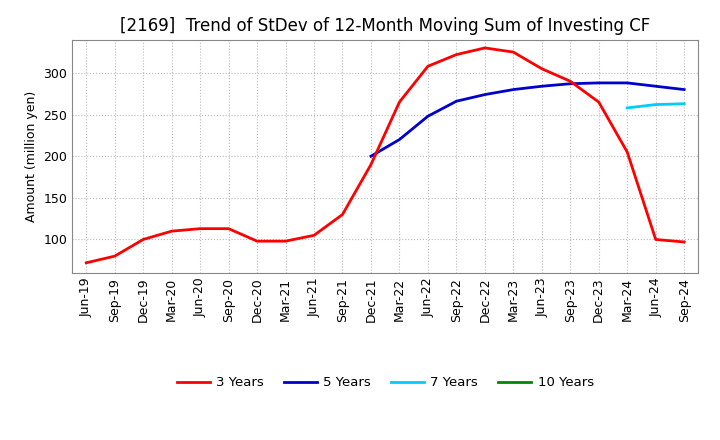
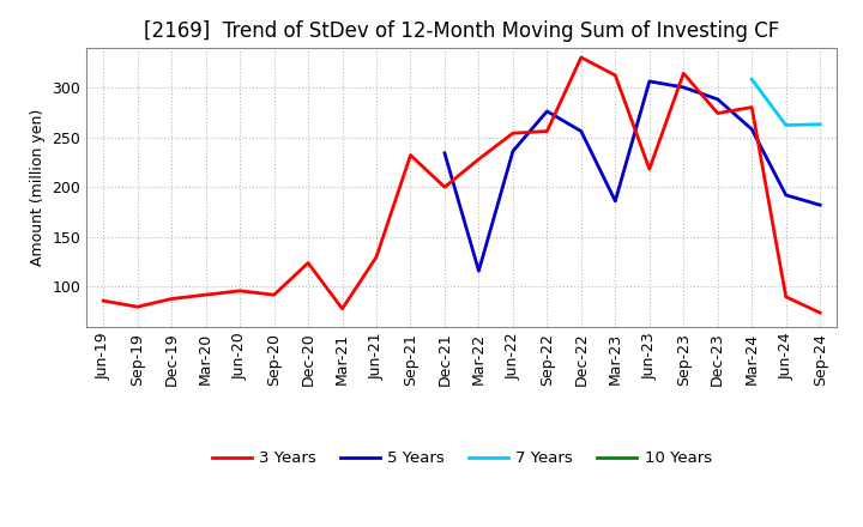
3 Years/Jun-19: 72 -> 86
3 Years/Dec-19: 100 -> 88
3 Years/Mar-20: 110 -> 92
3 Years/Jun-20: 113 -> 96
3 Years/Sep-20: 113 -> 92
3 Years/Dec-20: 98 -> 124
3 Years/Mar-21: 98 -> 78
3 Years/Jun-21: 105 -> 130
3 Years/Sep-21: 130 -> 232
3 Years/Dec-21: 190 -> 200
5 Years/Dec-21: 200 -> 234
3 Years/Mar-22: 265 -> 228
5 Years/Mar-22: 220 -> 116
3 Years/Jun-22: 308 -> 254
5 Years/Jun-22: 248 -> 236
3 Years/Sep-22: 322 -> 256
5 Years/Sep-22: 266 -> 276
5 Years/Dec-22: 274 -> 256
3 Years/Mar-23: 325 -> 312
5 Years/Mar-23: 280 -> 186
3 Years/Jun-23: 305 -> 218
5 Years/Jun-23: 284 -> 306
3 Years/Sep-23: 290 -> 314
5 Years/Sep-23: 287 -> 300
3 Years/Dec-23: 265 -> 274
3 Years/Mar-24: 205 -> 280
5 Years/Mar-24: 288 -> 258
7 Years/Mar-24: 258 -> 308
3 Years/Jun-24: 100 -> 90
5 Years/Jun-24: 284 -> 192
3 Years/Sep-24: 97 -> 74
5 Years/Sep-24: 280 -> 182
